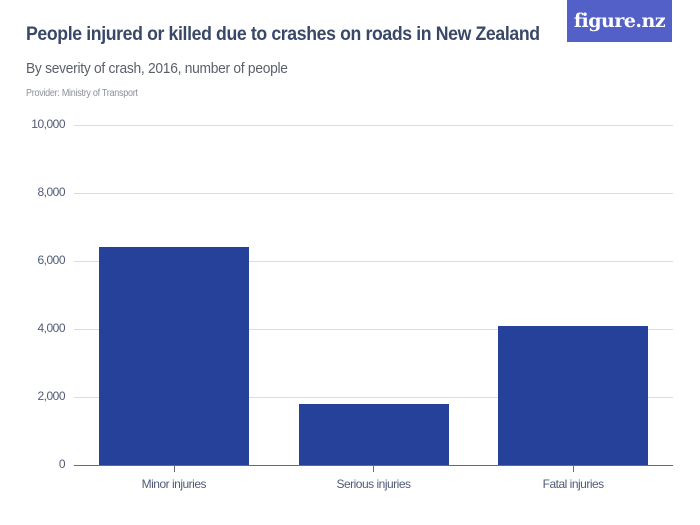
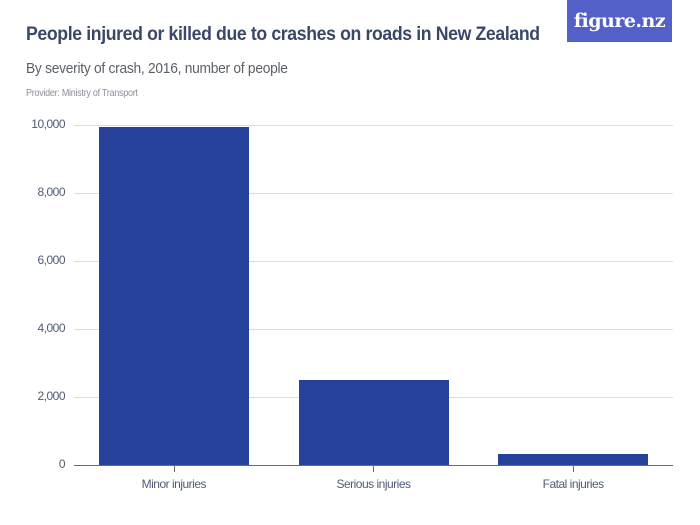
Minor injuries: 6400 -> 10000
Serious injuries: 1800 -> 2500
Fatal injuries: 4100 -> 300
